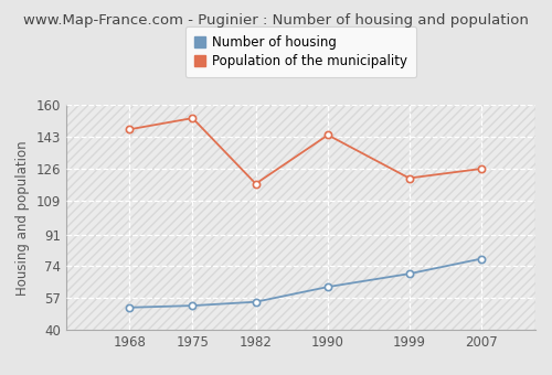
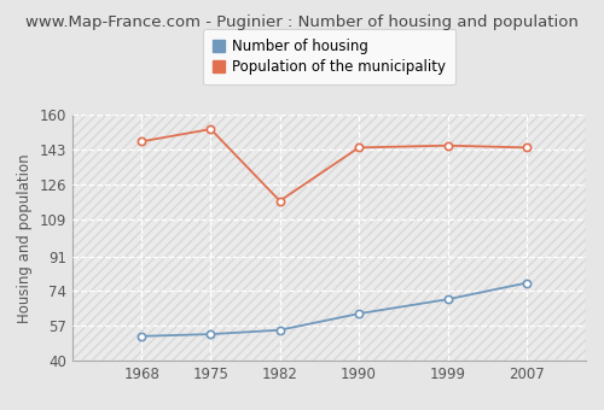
Population of the municipality/1999: 121 -> 145
Population of the municipality/2007: 126 -> 144
